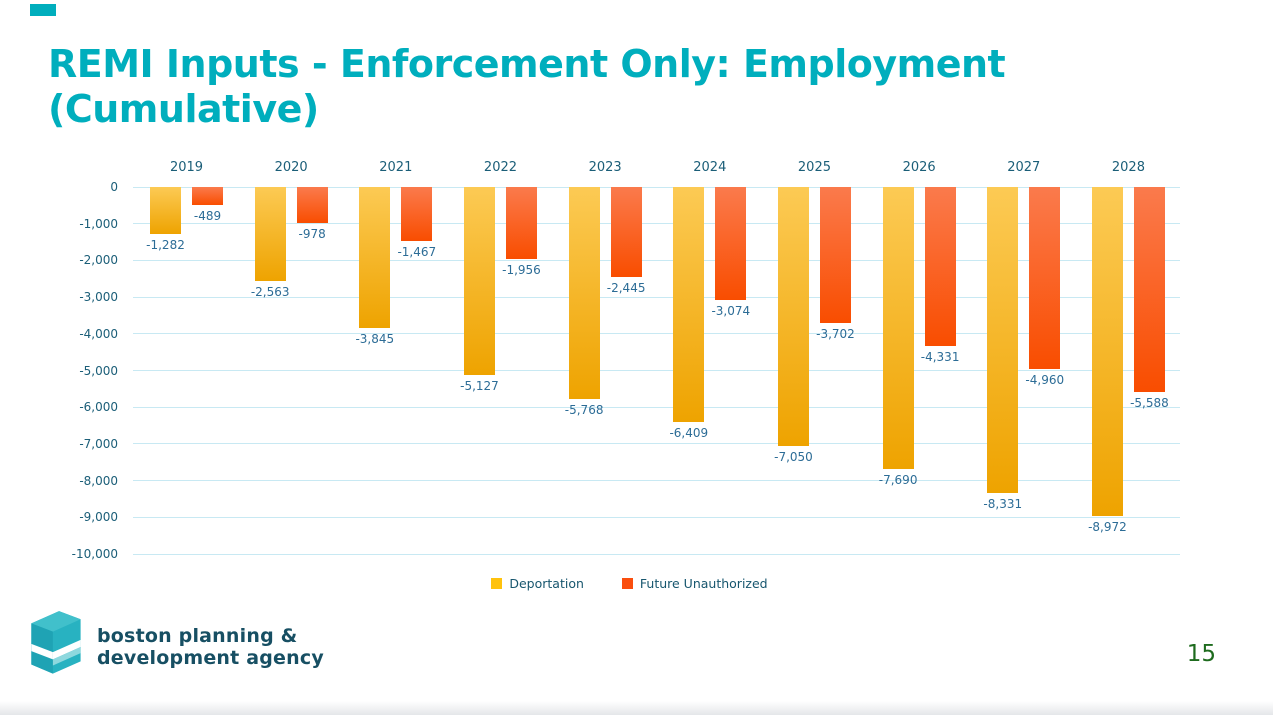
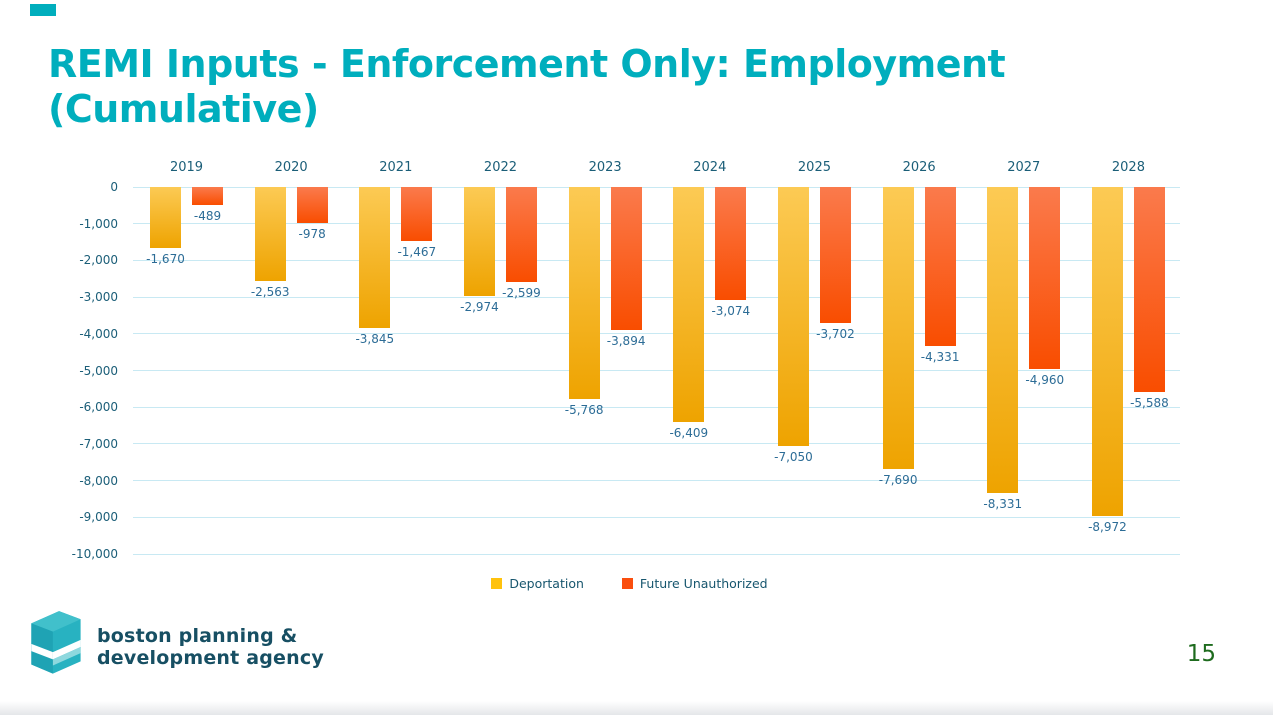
Deportation/2019: -1,282 -> -1,670
Deportation/2022: -5,127 -> -2,974
Future Unauthorized/2022: -1,956 -> -2,599
Future Unauthorized/2023: -2,445 -> -3,894
